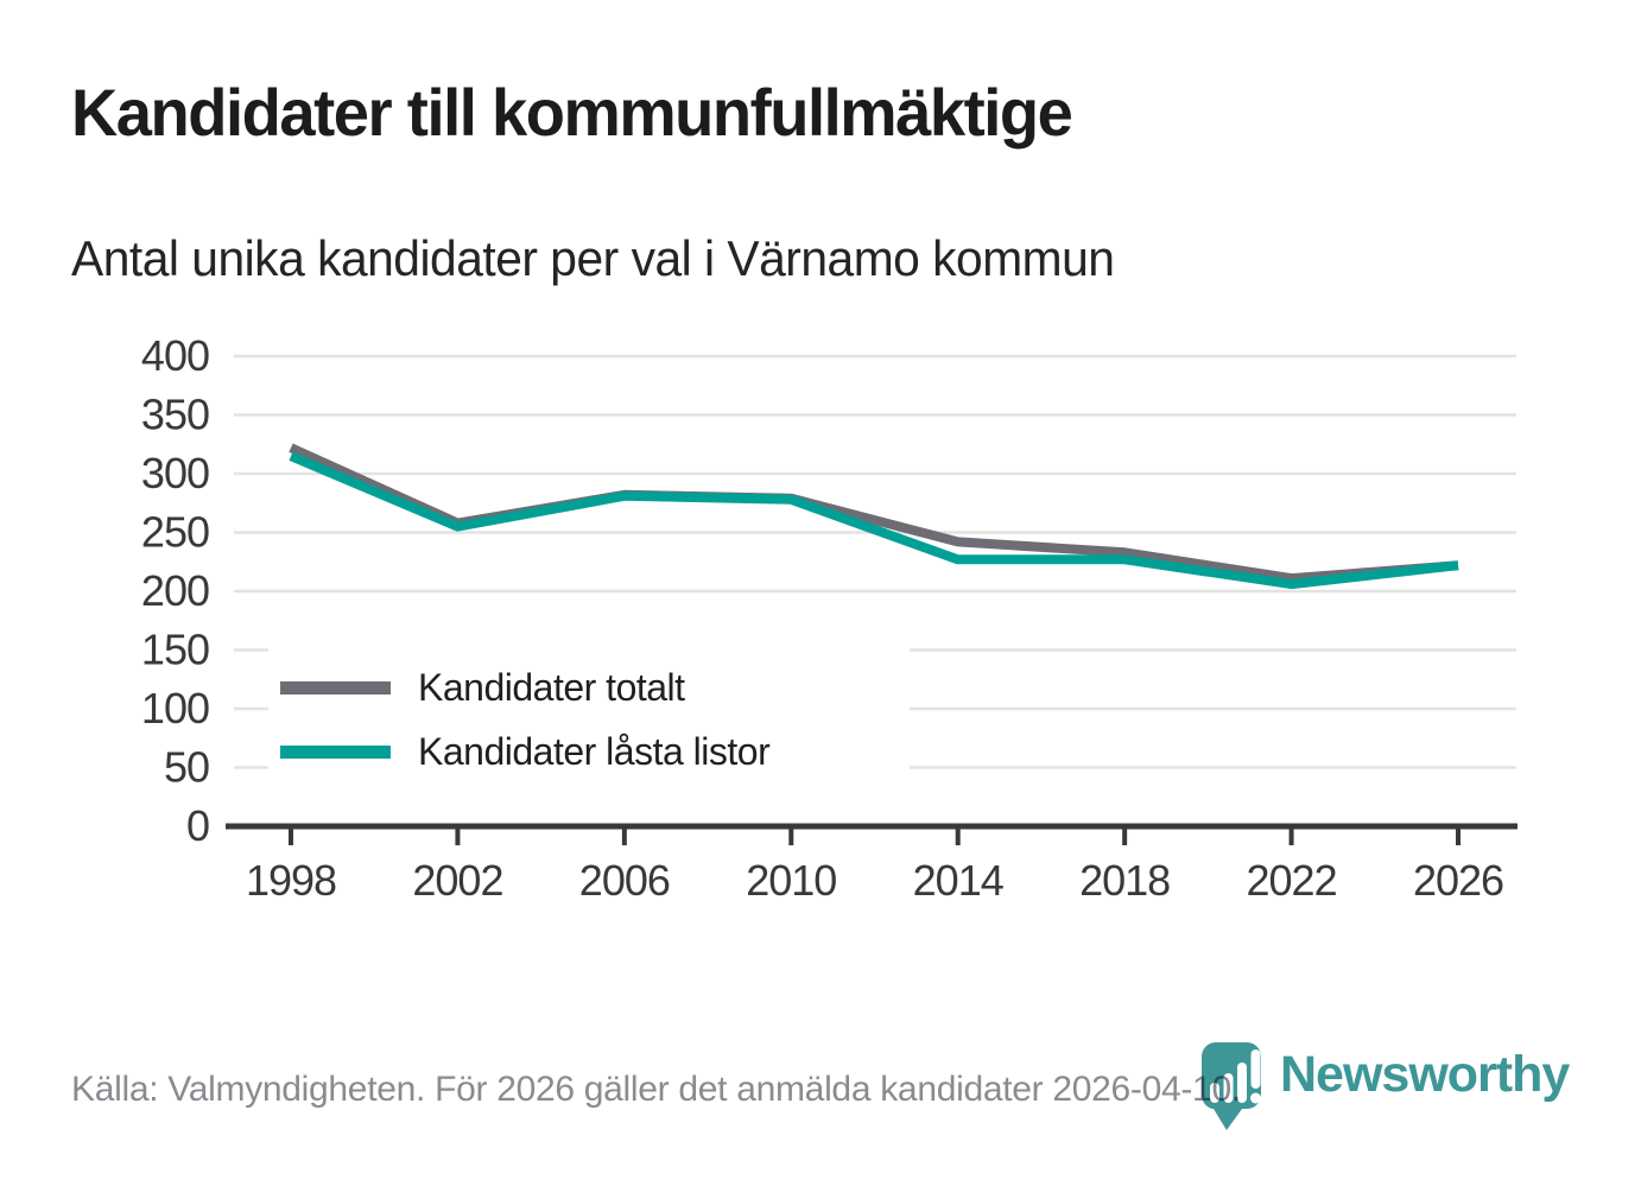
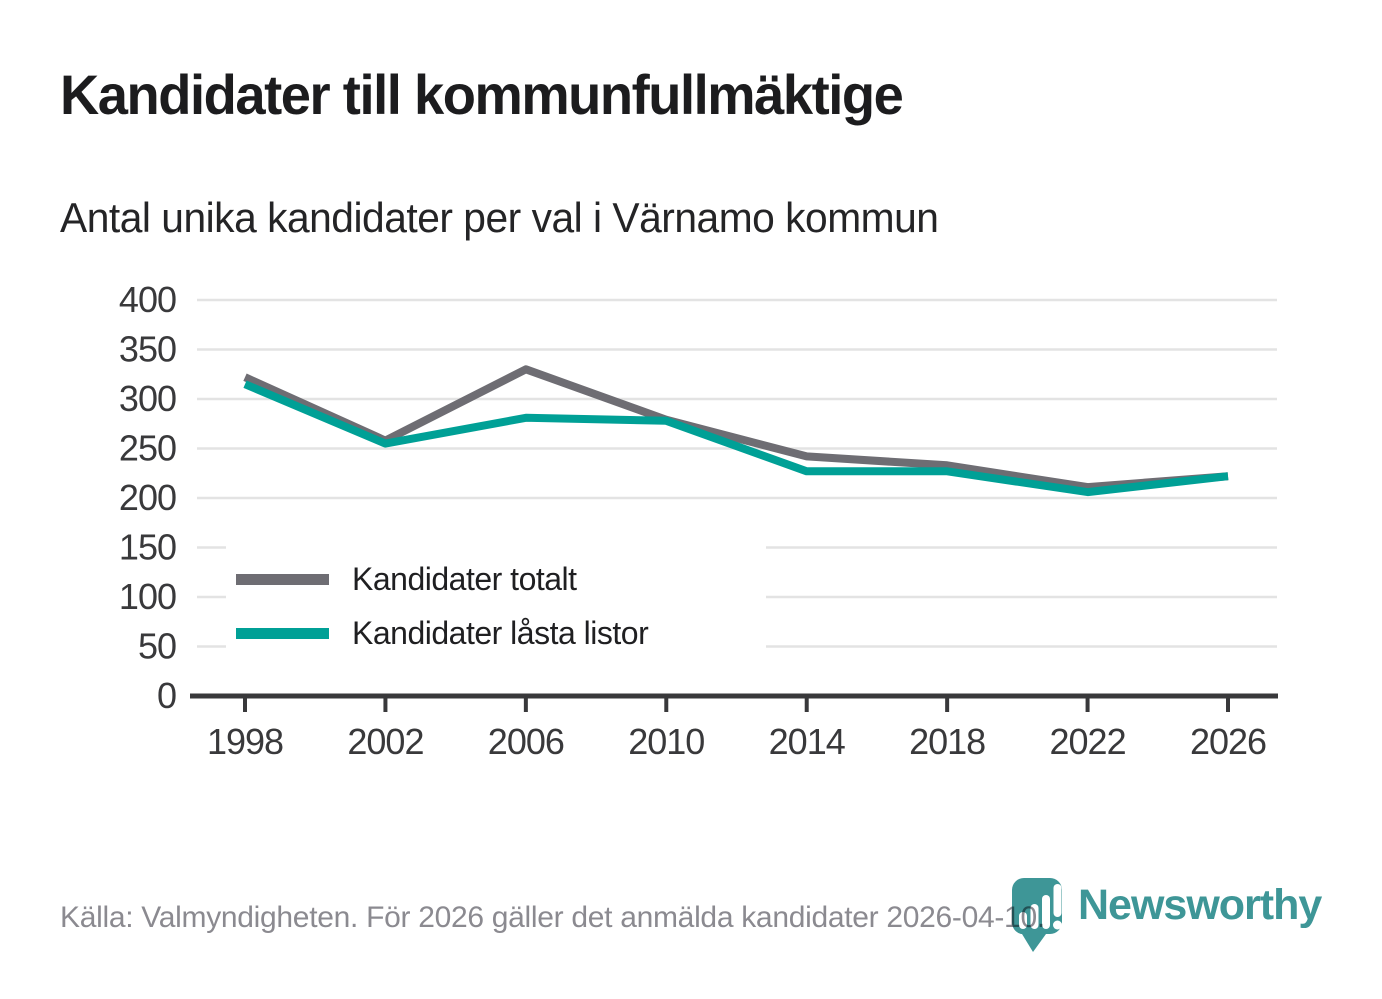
Kandidater totalt/2006: 280 -> 330
